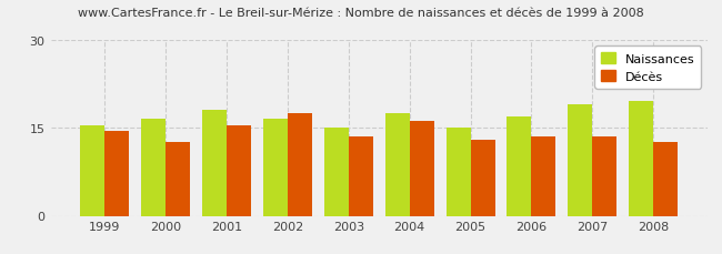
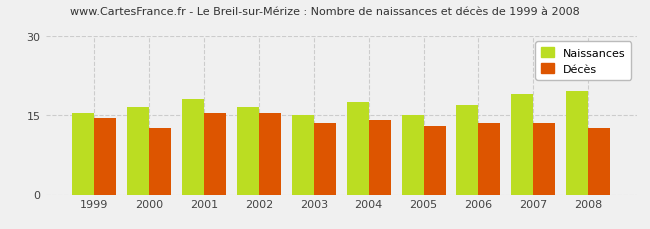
Décès/2002: 17.4 -> 15.5
Décès/2004: 16.2 -> 14.0
